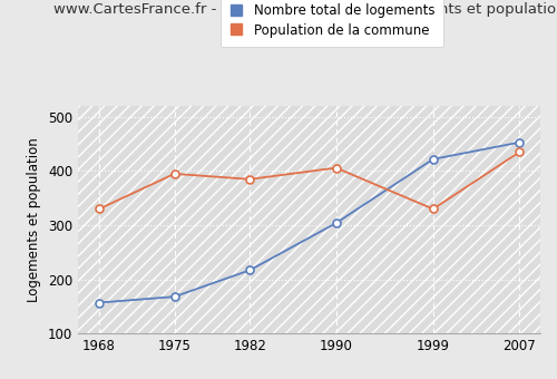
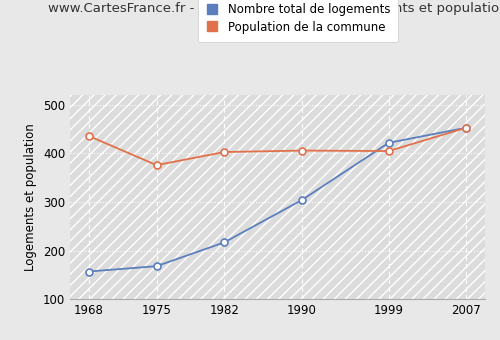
Population de la commune/1968: 330 -> 436
Population de la commune/1975: 395 -> 376
Population de la commune/1982: 385 -> 403
Population de la commune/1999: 330 -> 405
Population de la commune/2007: 435 -> 453
